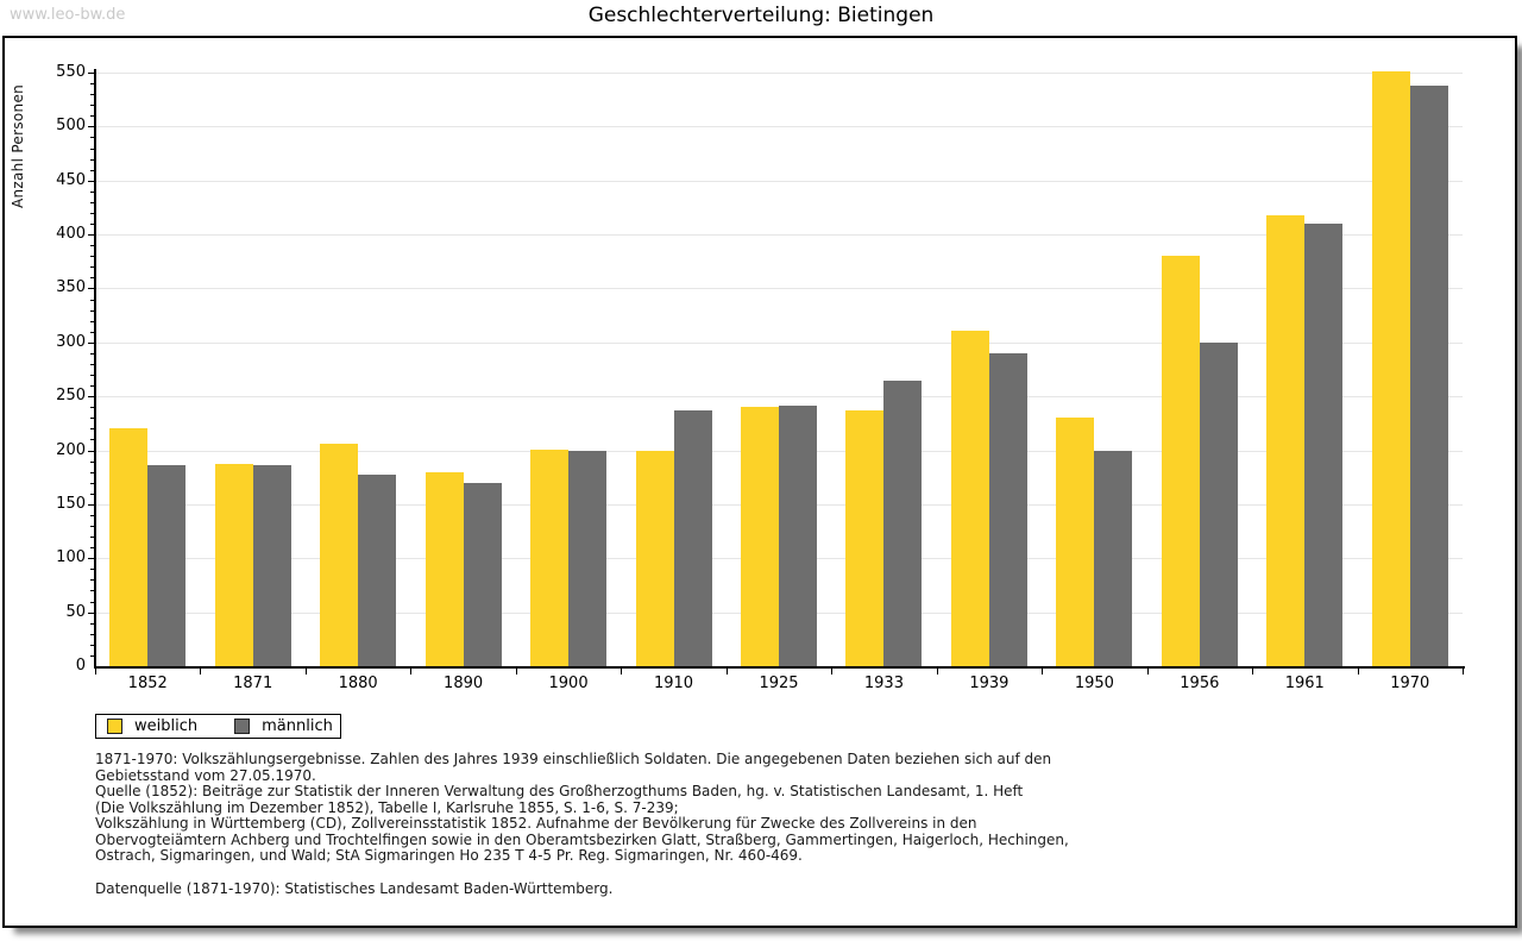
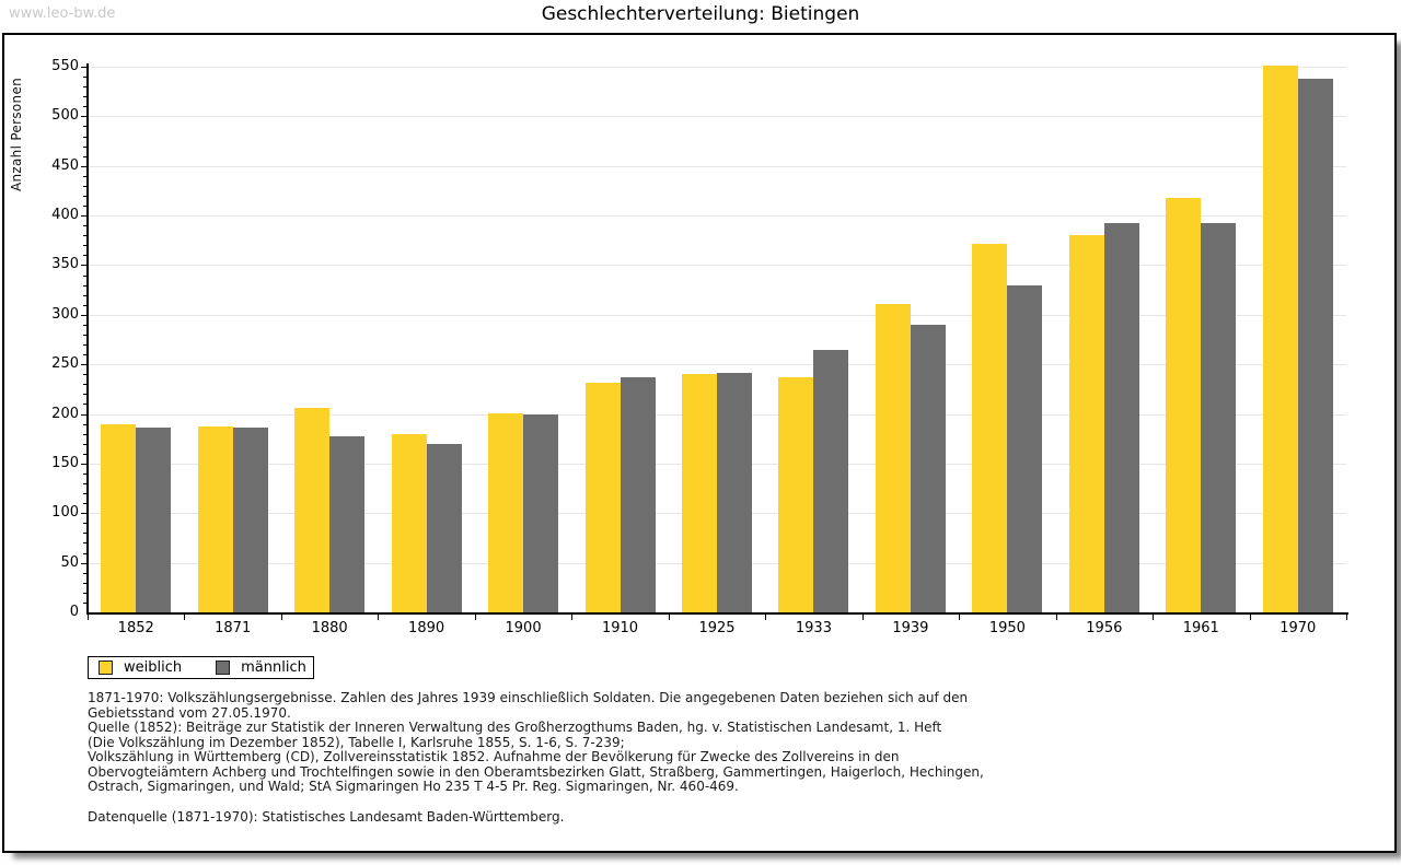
weiblich/1852: 220 -> 190
weiblich/1910: 200 -> 230
weiblich/1950: 230 -> 370
männlich/1950: 200 -> 330
männlich/1956: 300 -> 390
männlich/1961: 410 -> 390
